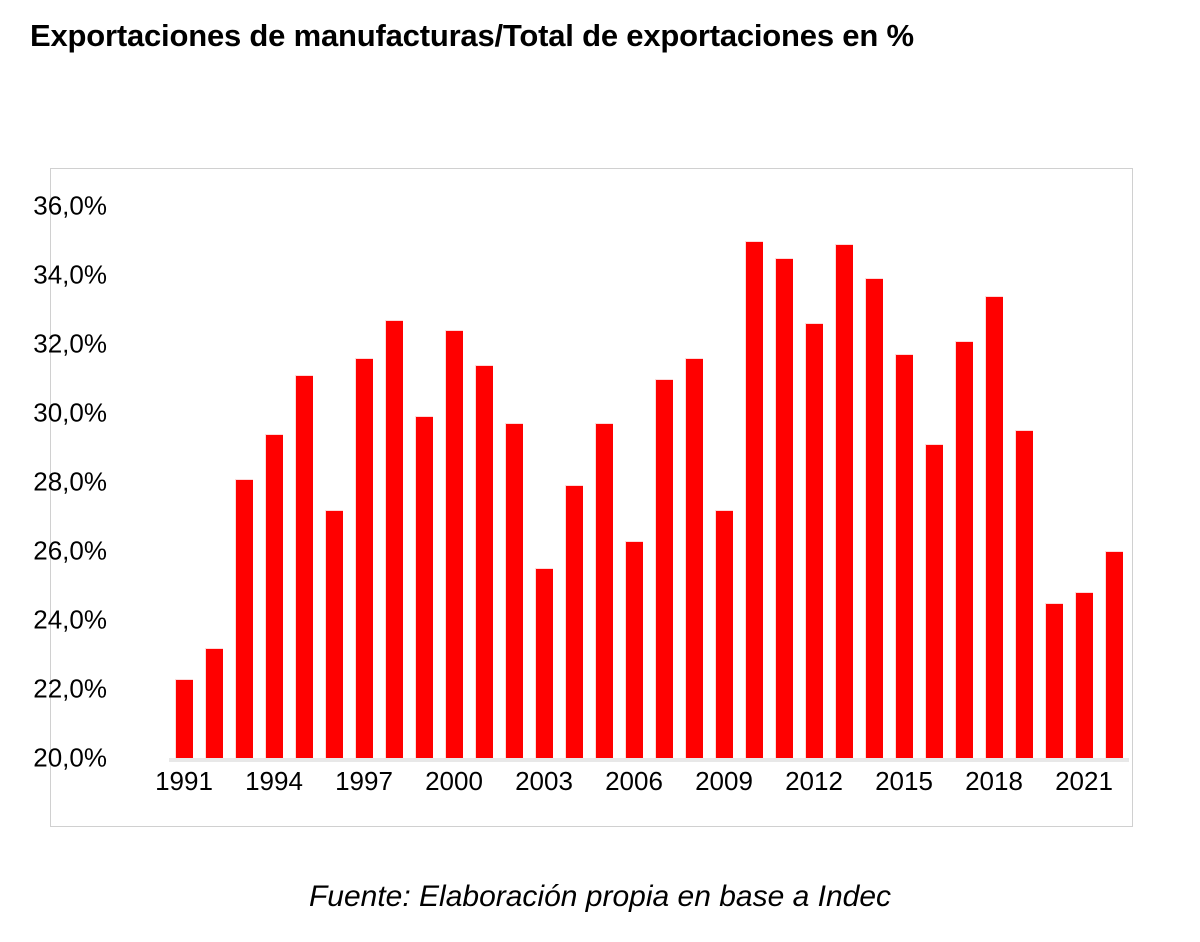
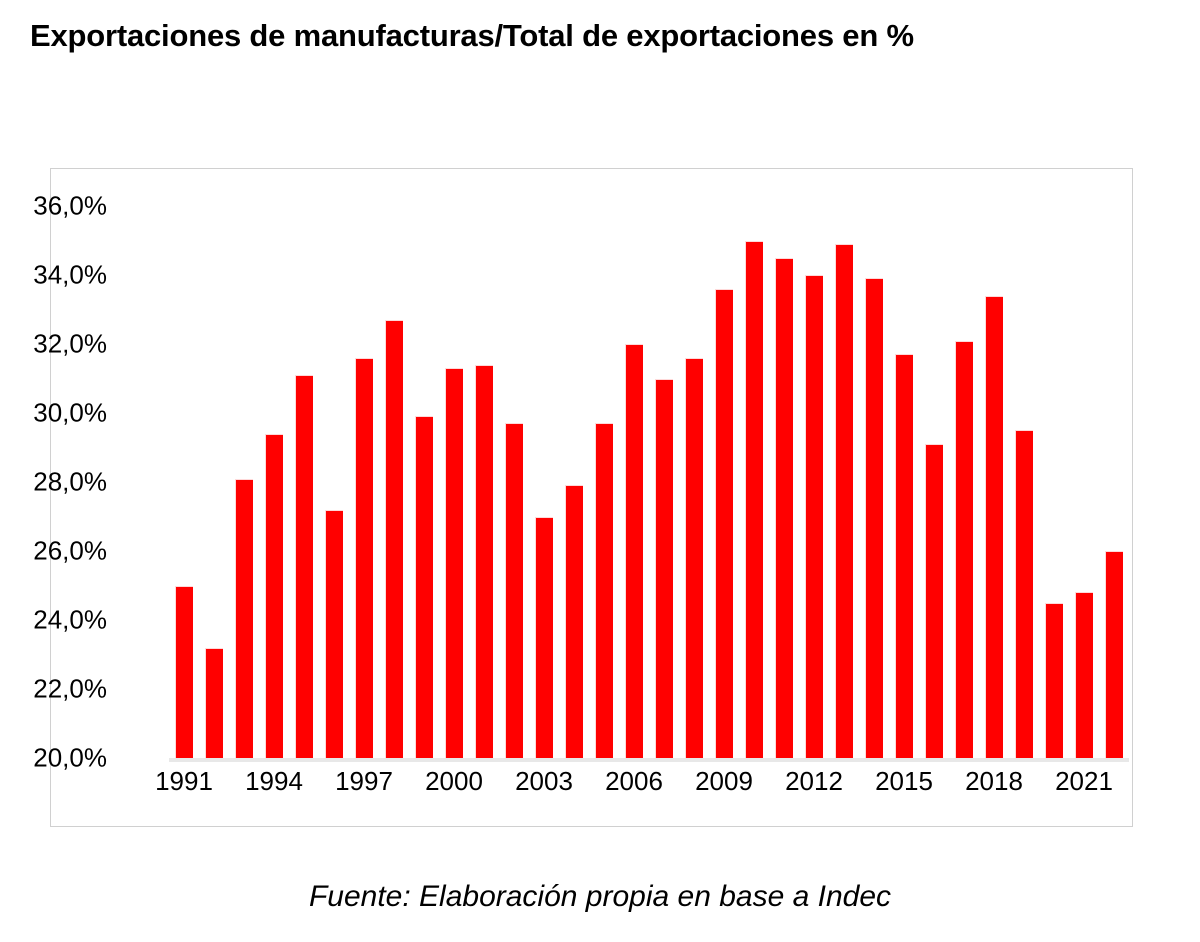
1991: 22,3% -> 25,0%
2000: 32,4% -> 31,3%
2003: 25,5% -> 27,0%
2006: 26,3% -> 32,0%
2009: 27,2% -> 33,6%
2012: 32,6% -> 34,0%
